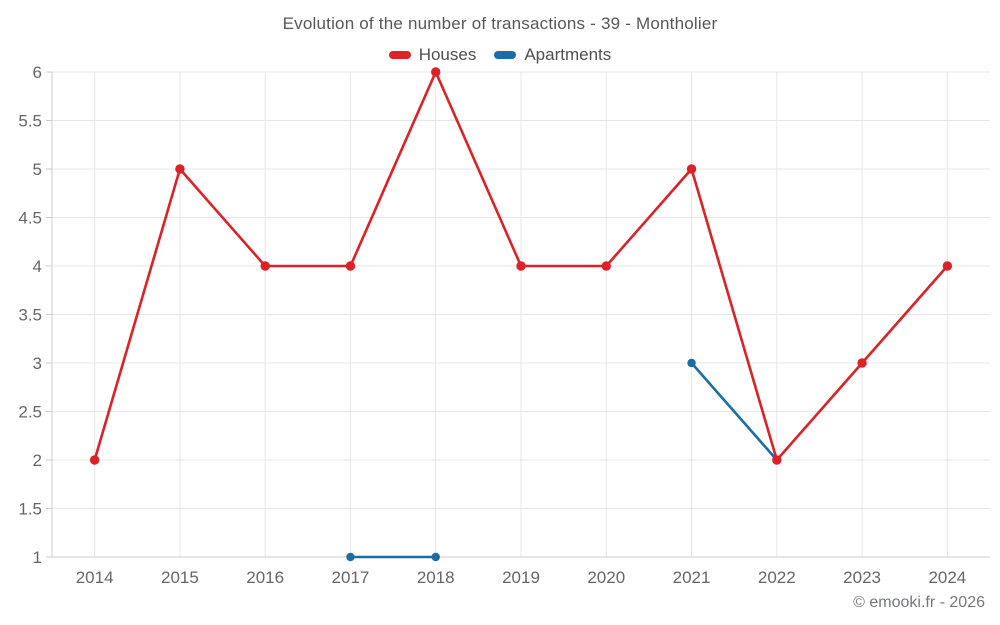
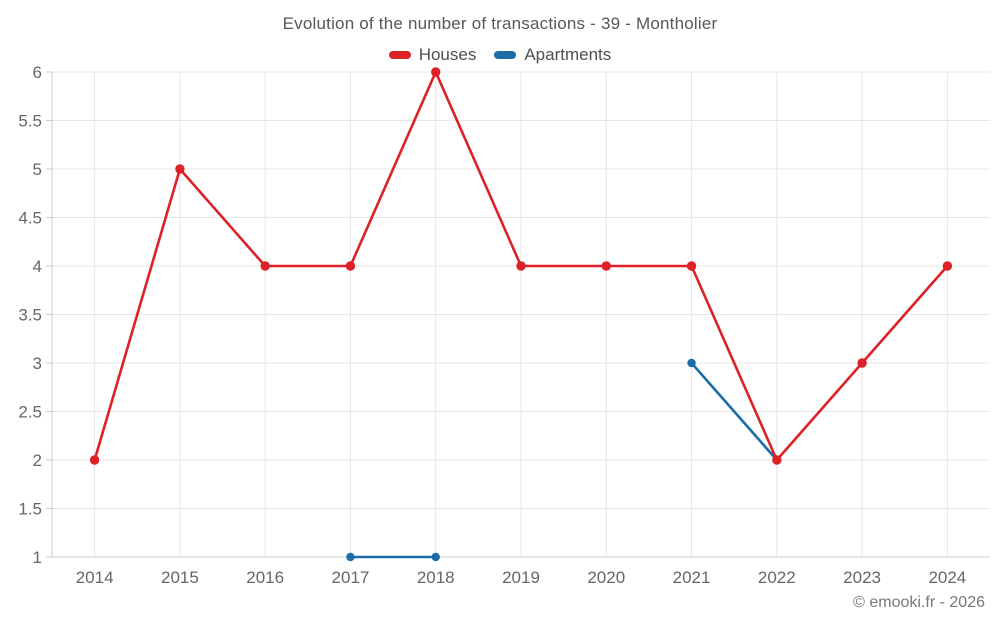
Houses/2021: 5 -> 4
